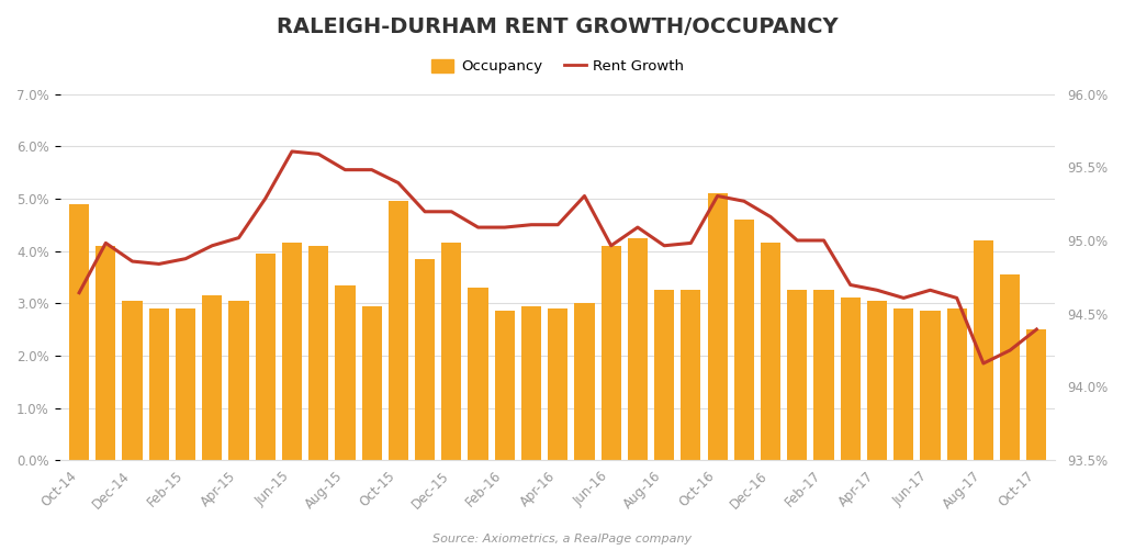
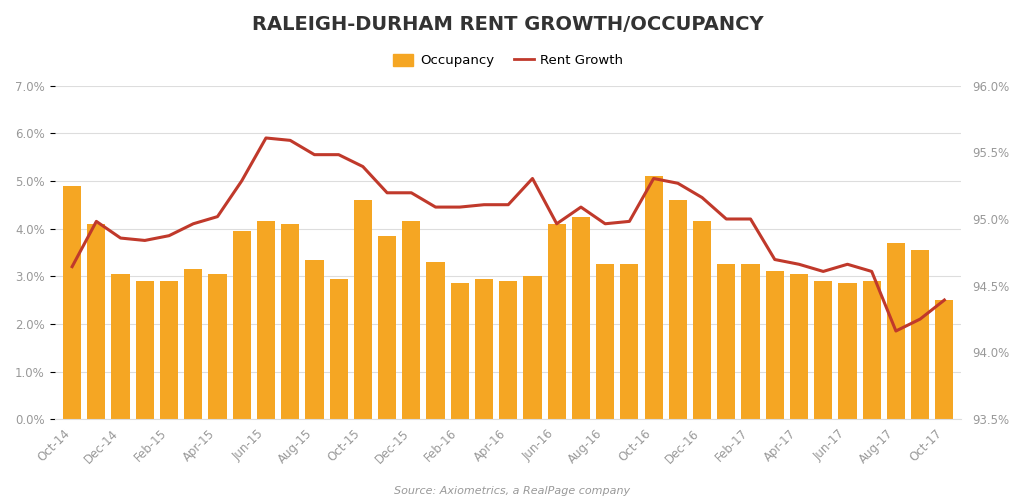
Occupancy/Oct-15: 4.95% -> 4.60%
Occupancy/Aug-17: 4.20% -> 3.70%
